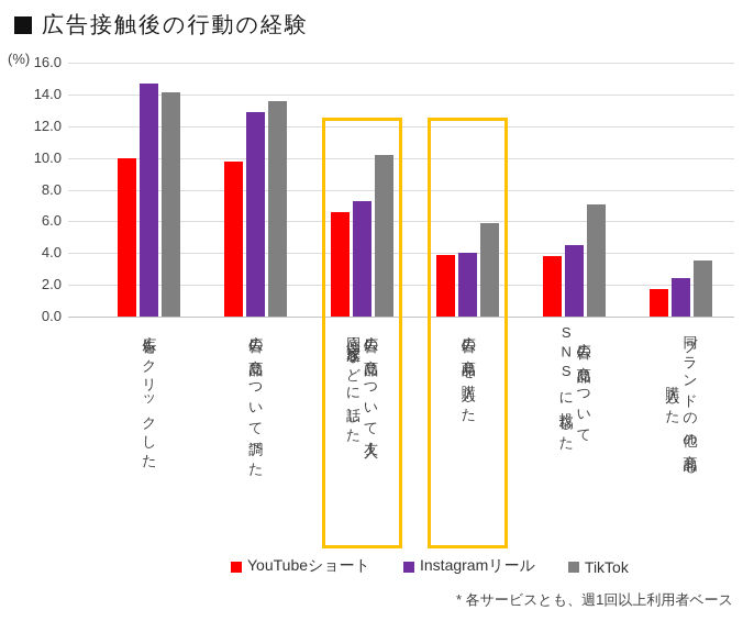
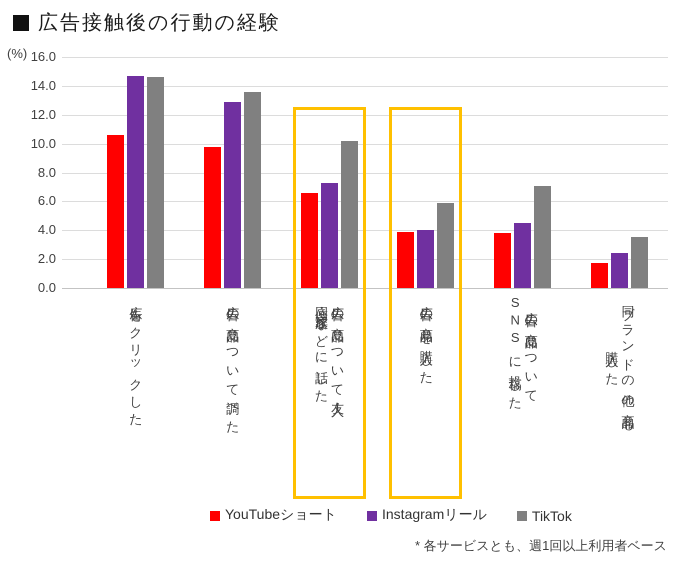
YouTubeショート/広告をクリックした: 10.0 -> 10.6
TikTok/広告をクリックした: 14.1 -> 14.6
